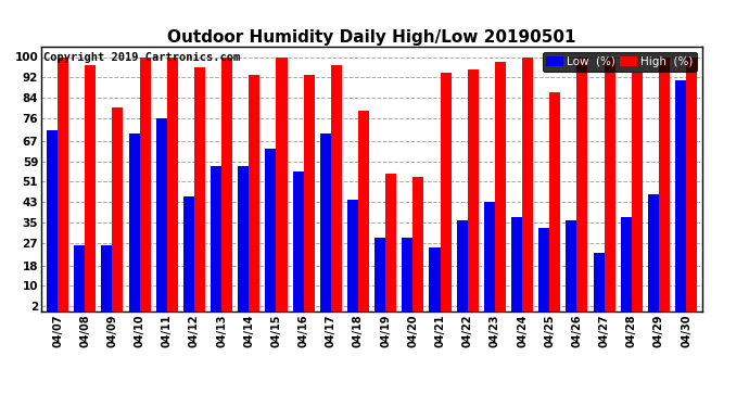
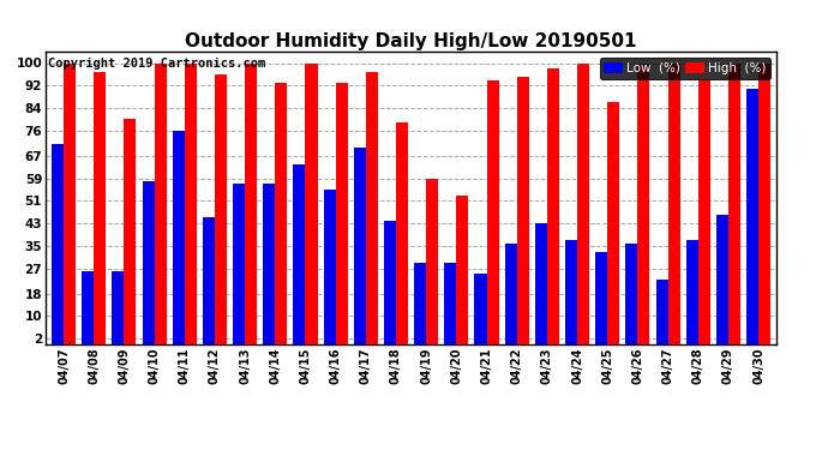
Low (%)/04/10: 70 -> 58
High (%)/04/19: 54 -> 59
